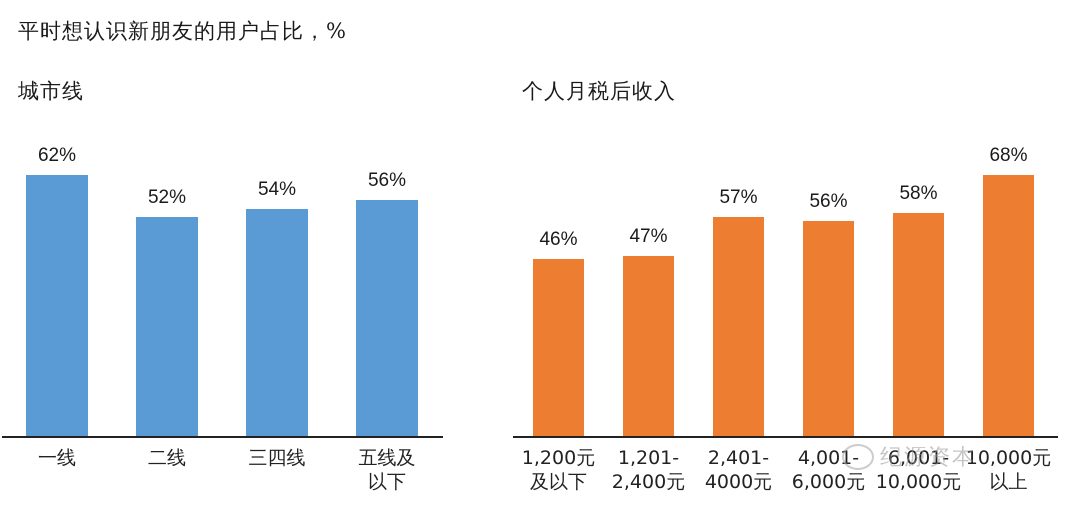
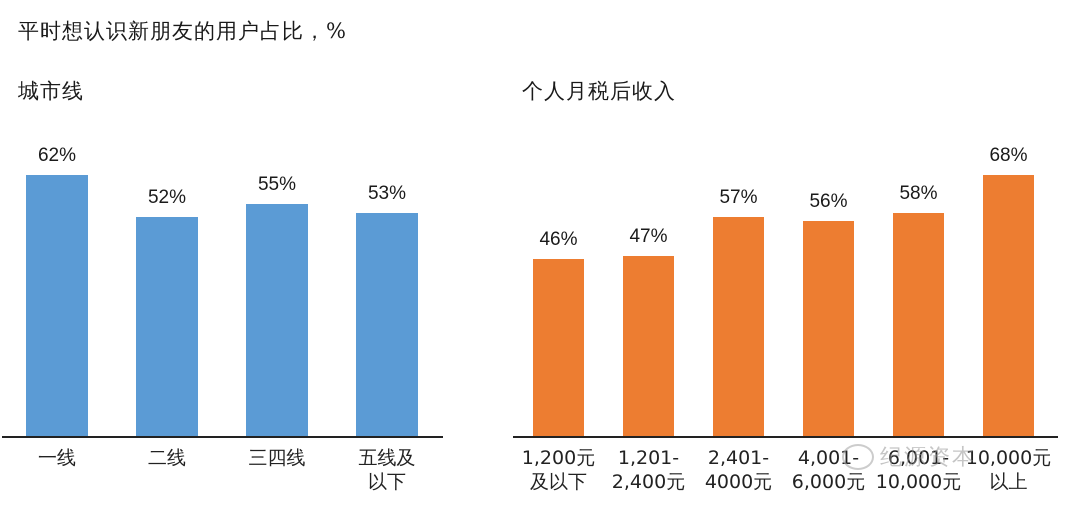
城市线/三四线: 54% -> 55%
城市线/五线及以下: 56% -> 53%
